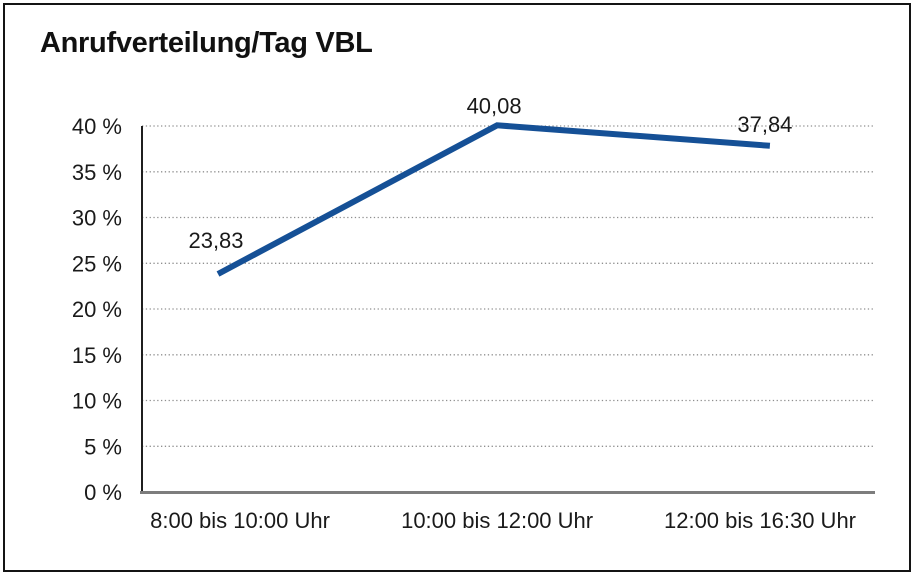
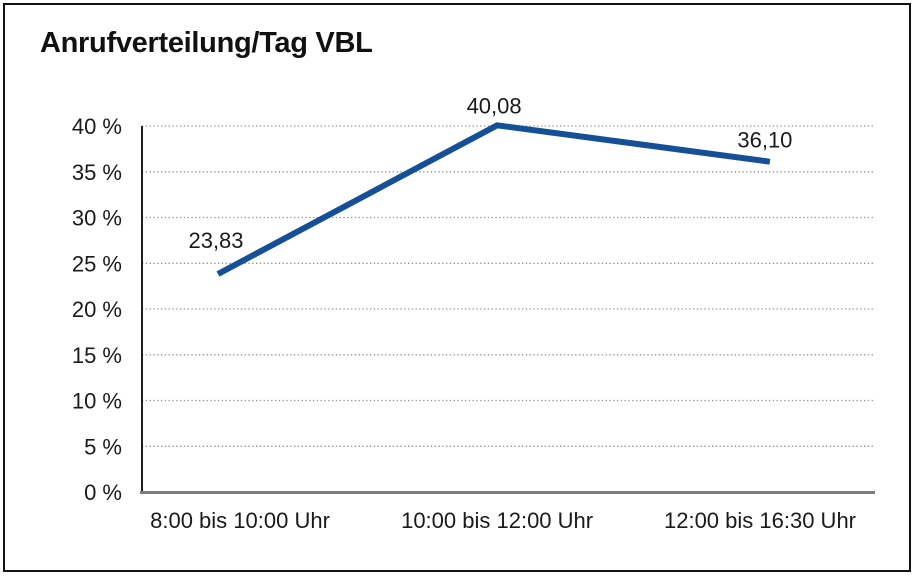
12:00 bis 16:30 Uhr: 37,84 -> 36,10
